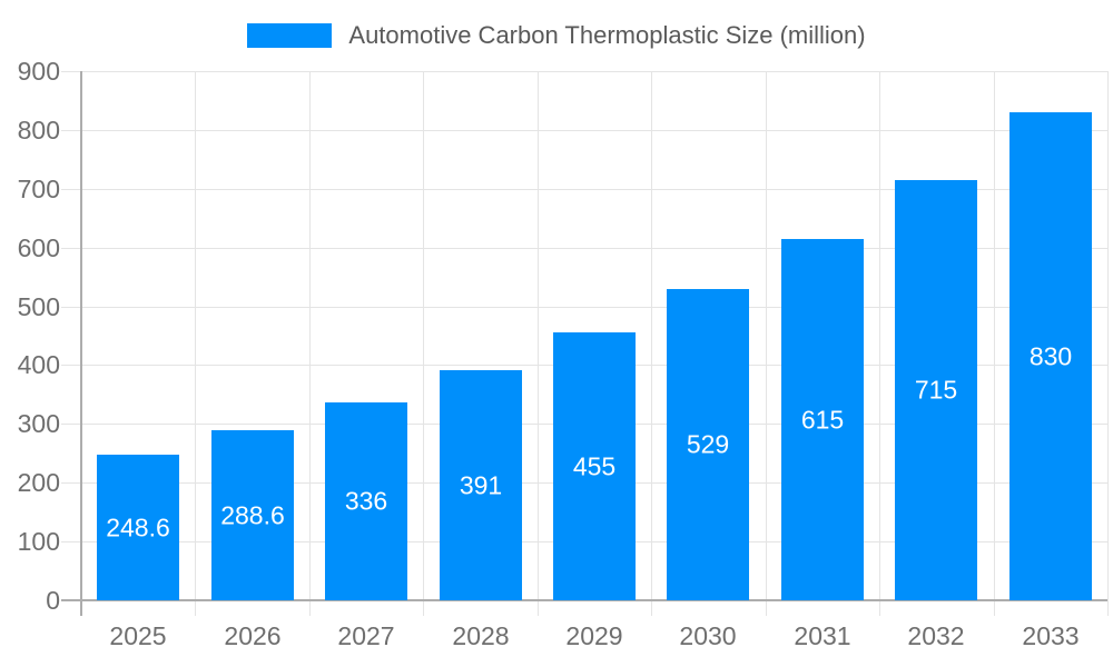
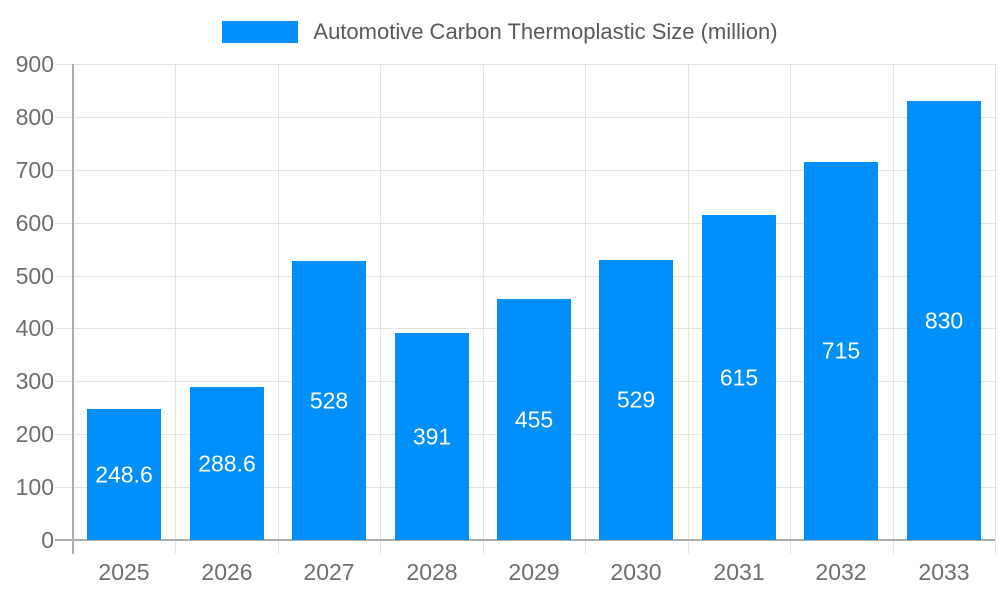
2027: 336 -> 528
